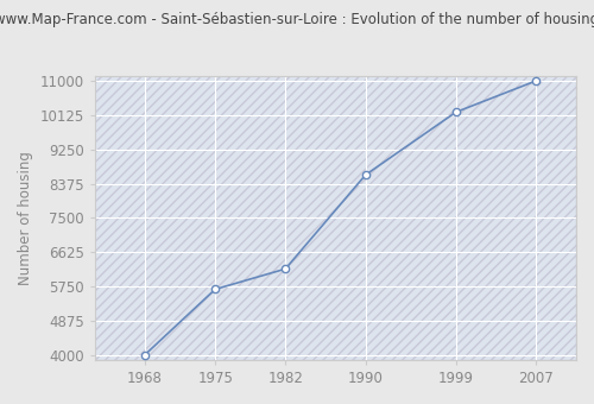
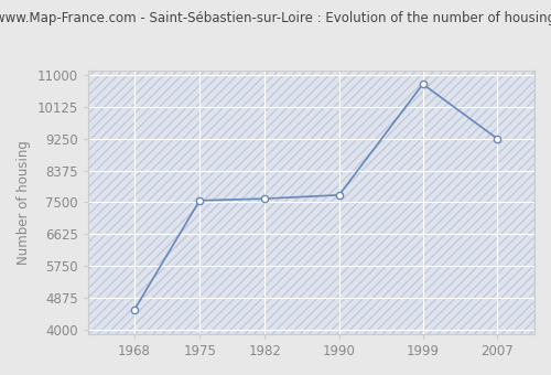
1968: 4010 -> 4550
1975: 5680 -> 7550
1982: 6200 -> 7600
1990: 8600 -> 7700
1999: 10200 -> 10750
2007: 11000 -> 9250
